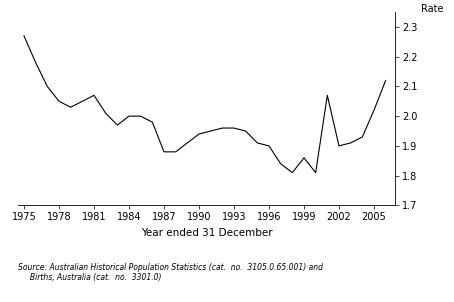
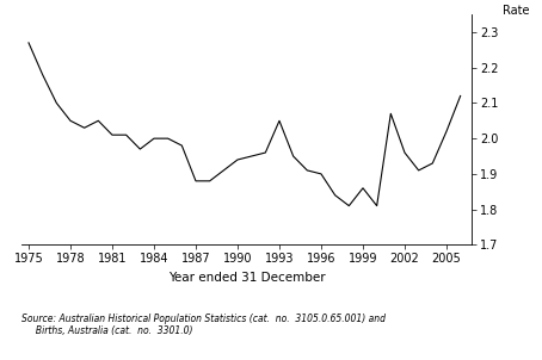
1981: 2.07 -> 2.01
1993: 1.96 -> 2.05
2002: 1.90 -> 1.96
